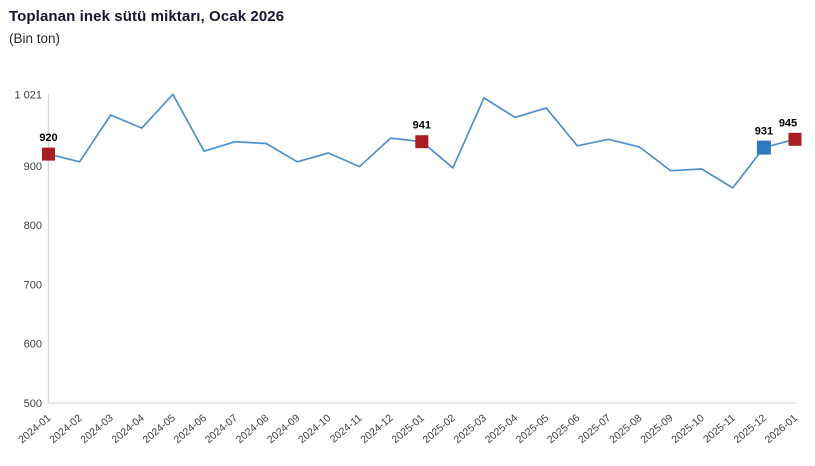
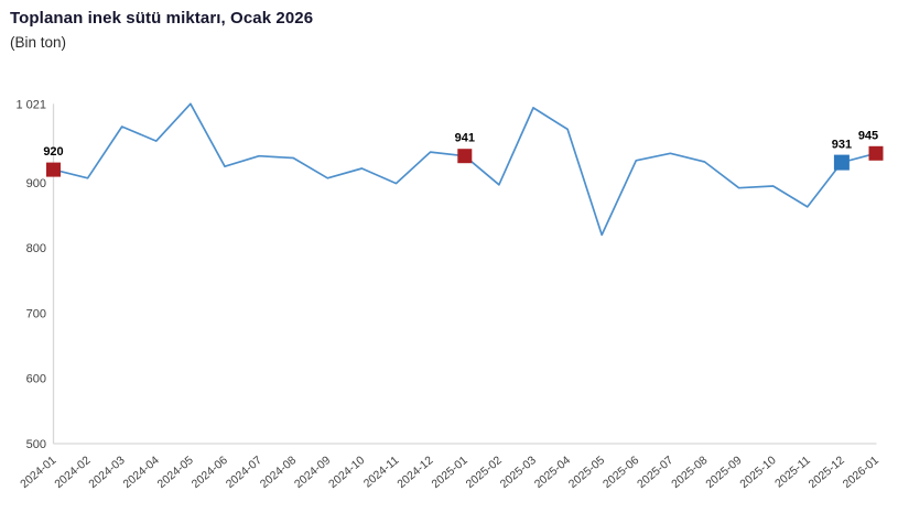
2025-05: 1000 -> 820
